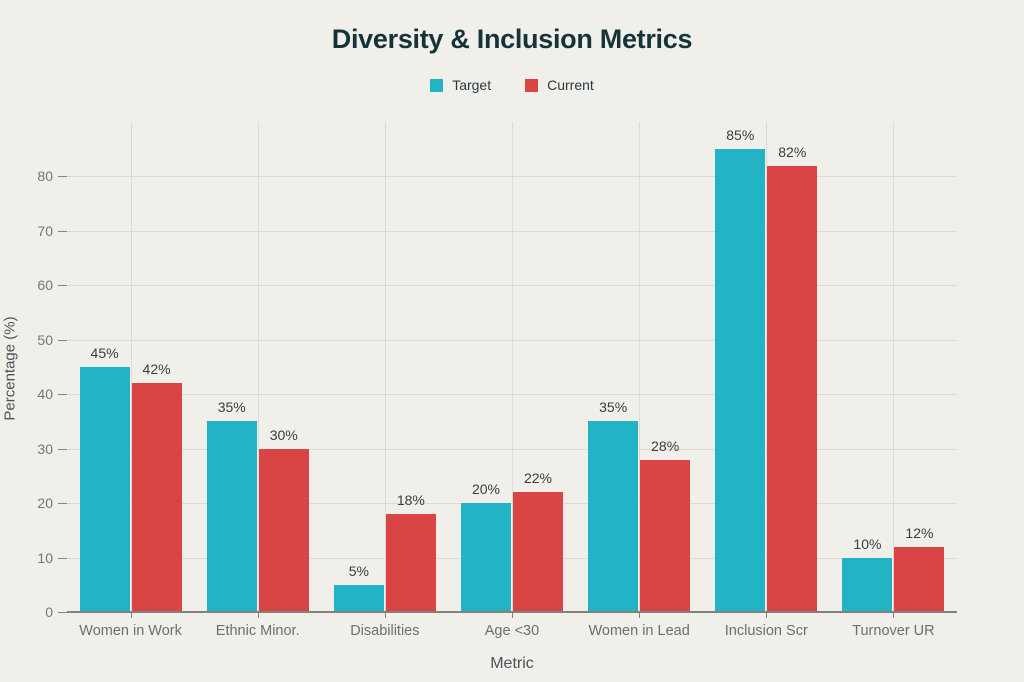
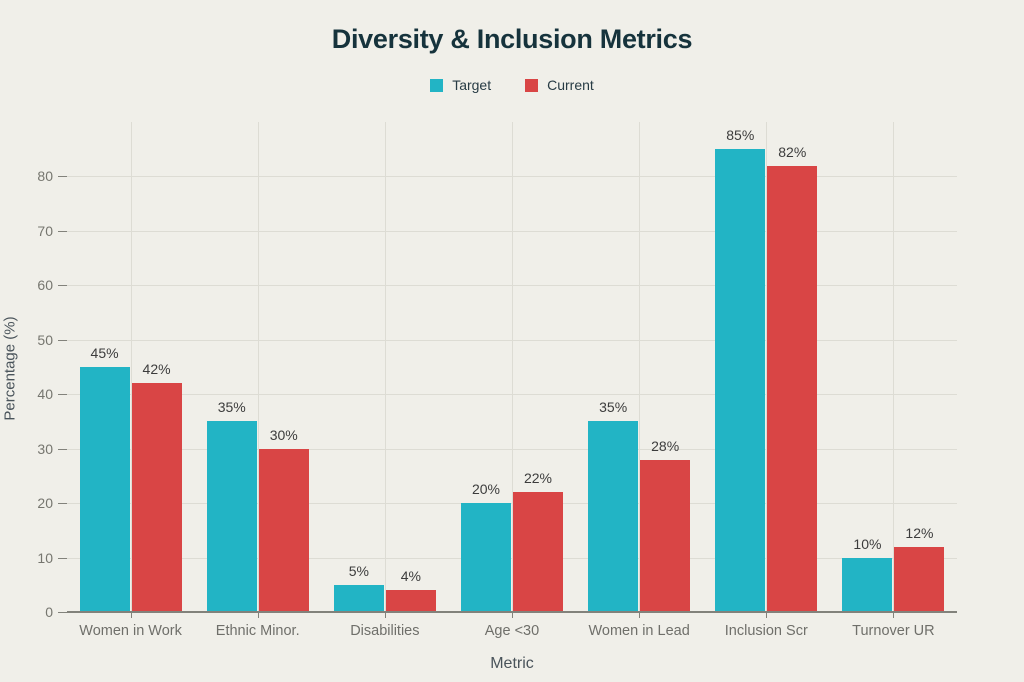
Current/Disabilities: 18% -> 4%
